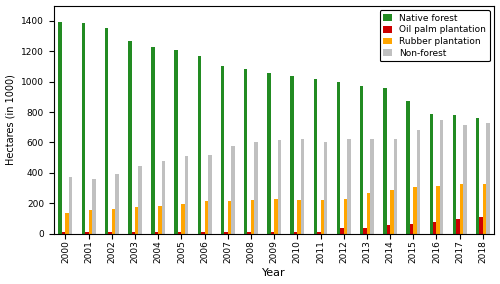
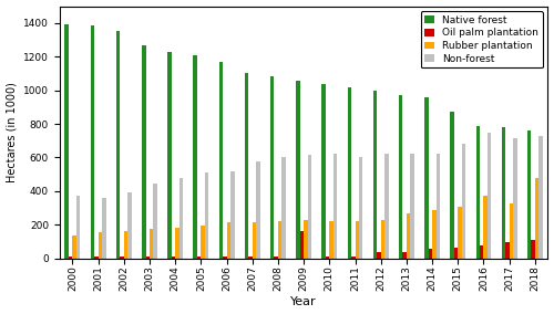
Oil palm plantation/2009: 10 -> 160
Rubber plantation/2016: 320 -> 370
Rubber plantation/2018: 330 -> 480
